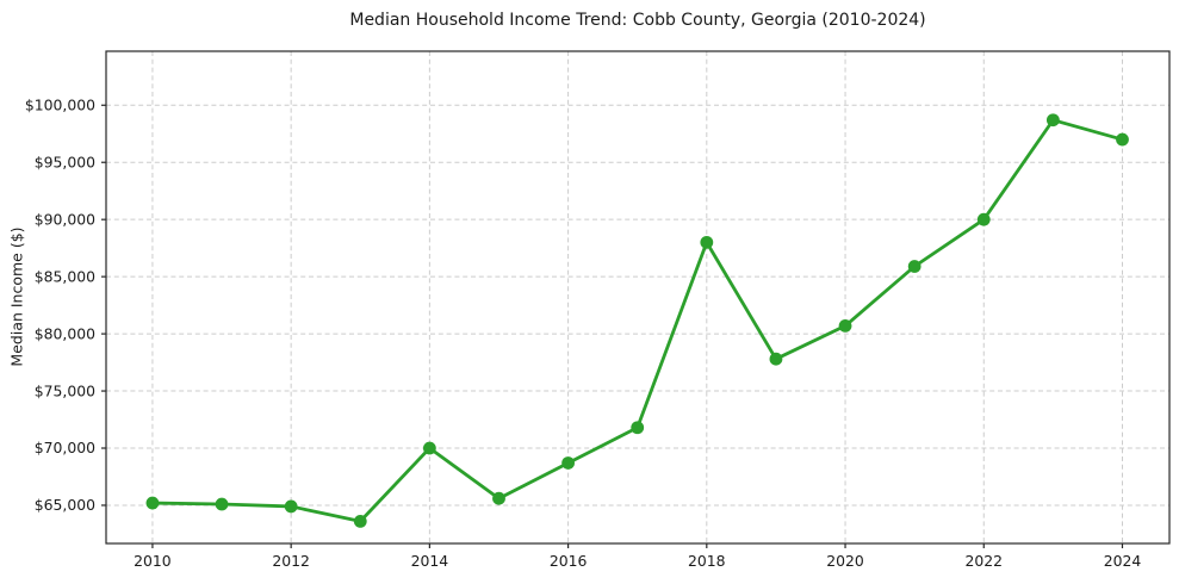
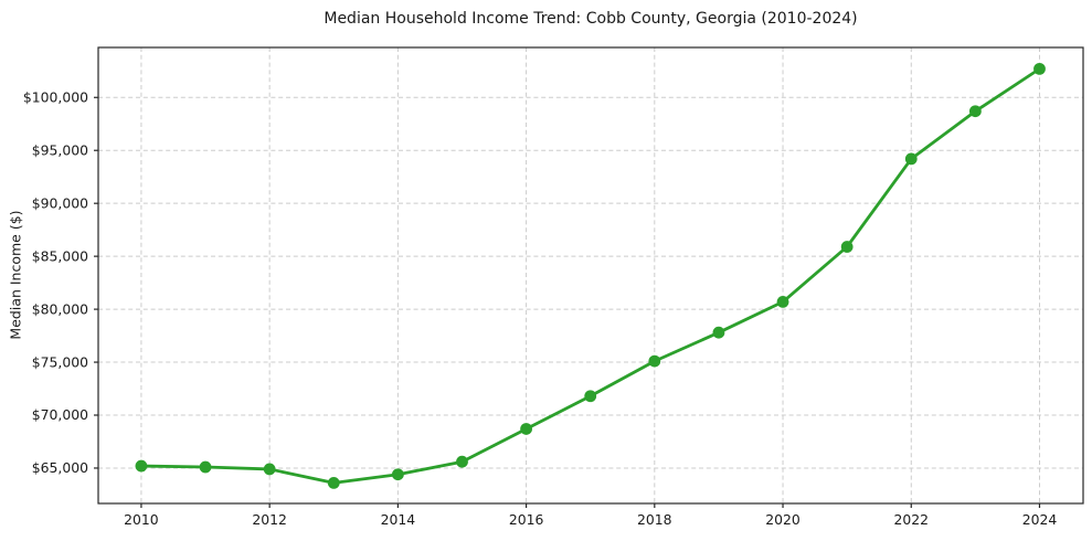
2014: $70000 -> $64000
2018: $88000 -> $75000
2022: $90000 -> $94000
2024: $97000 -> $103000
